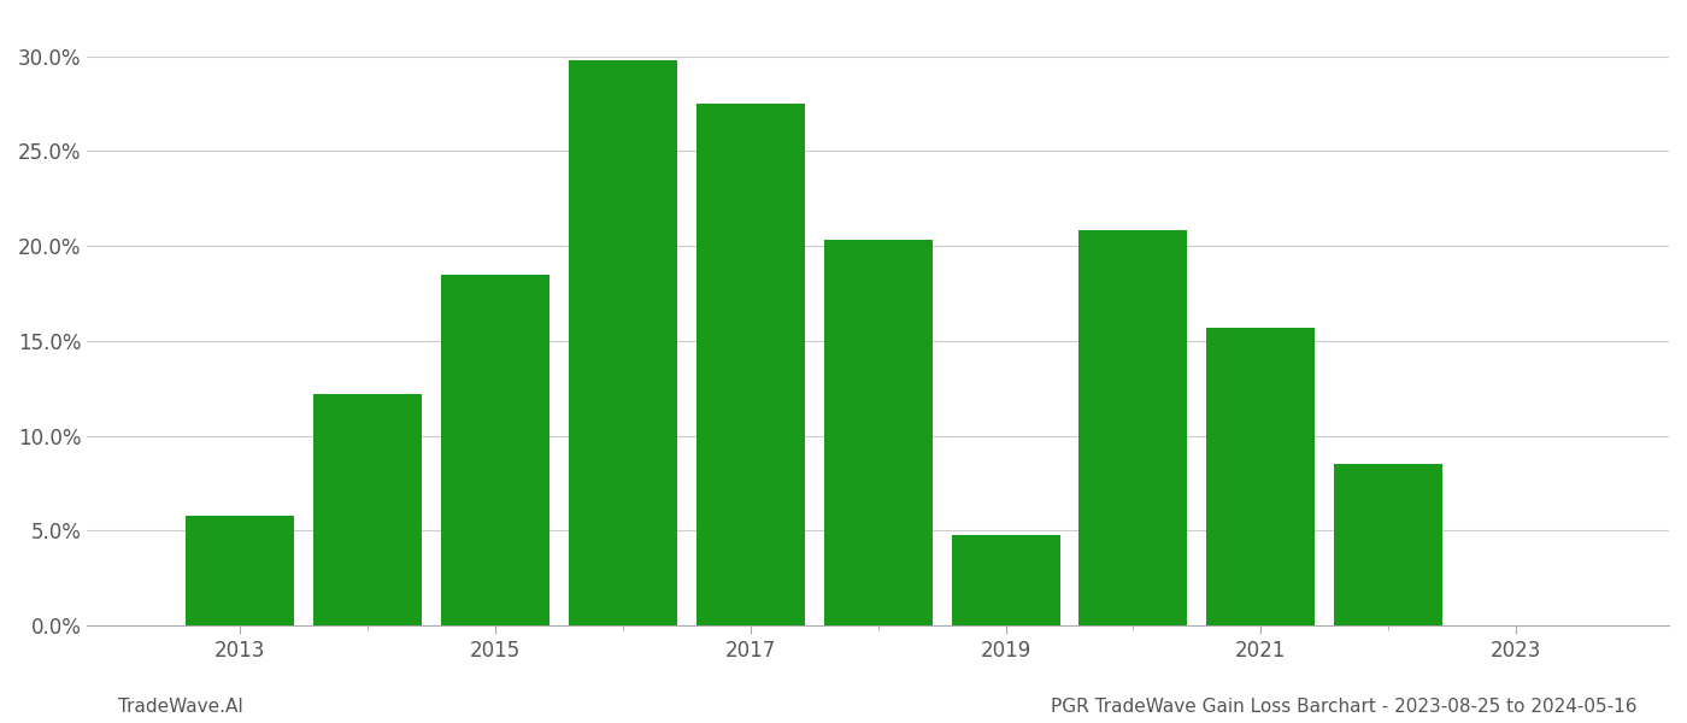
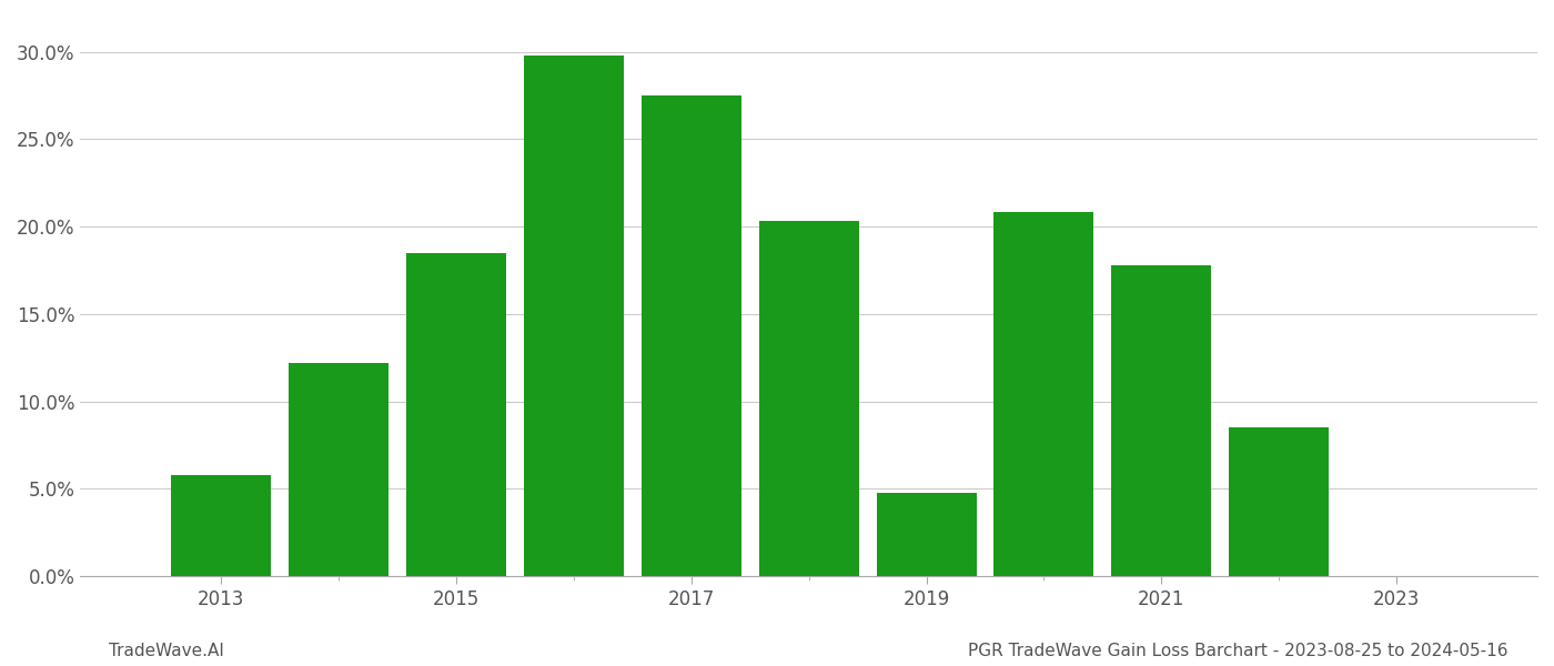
2021: 15.7% -> 17.8%
